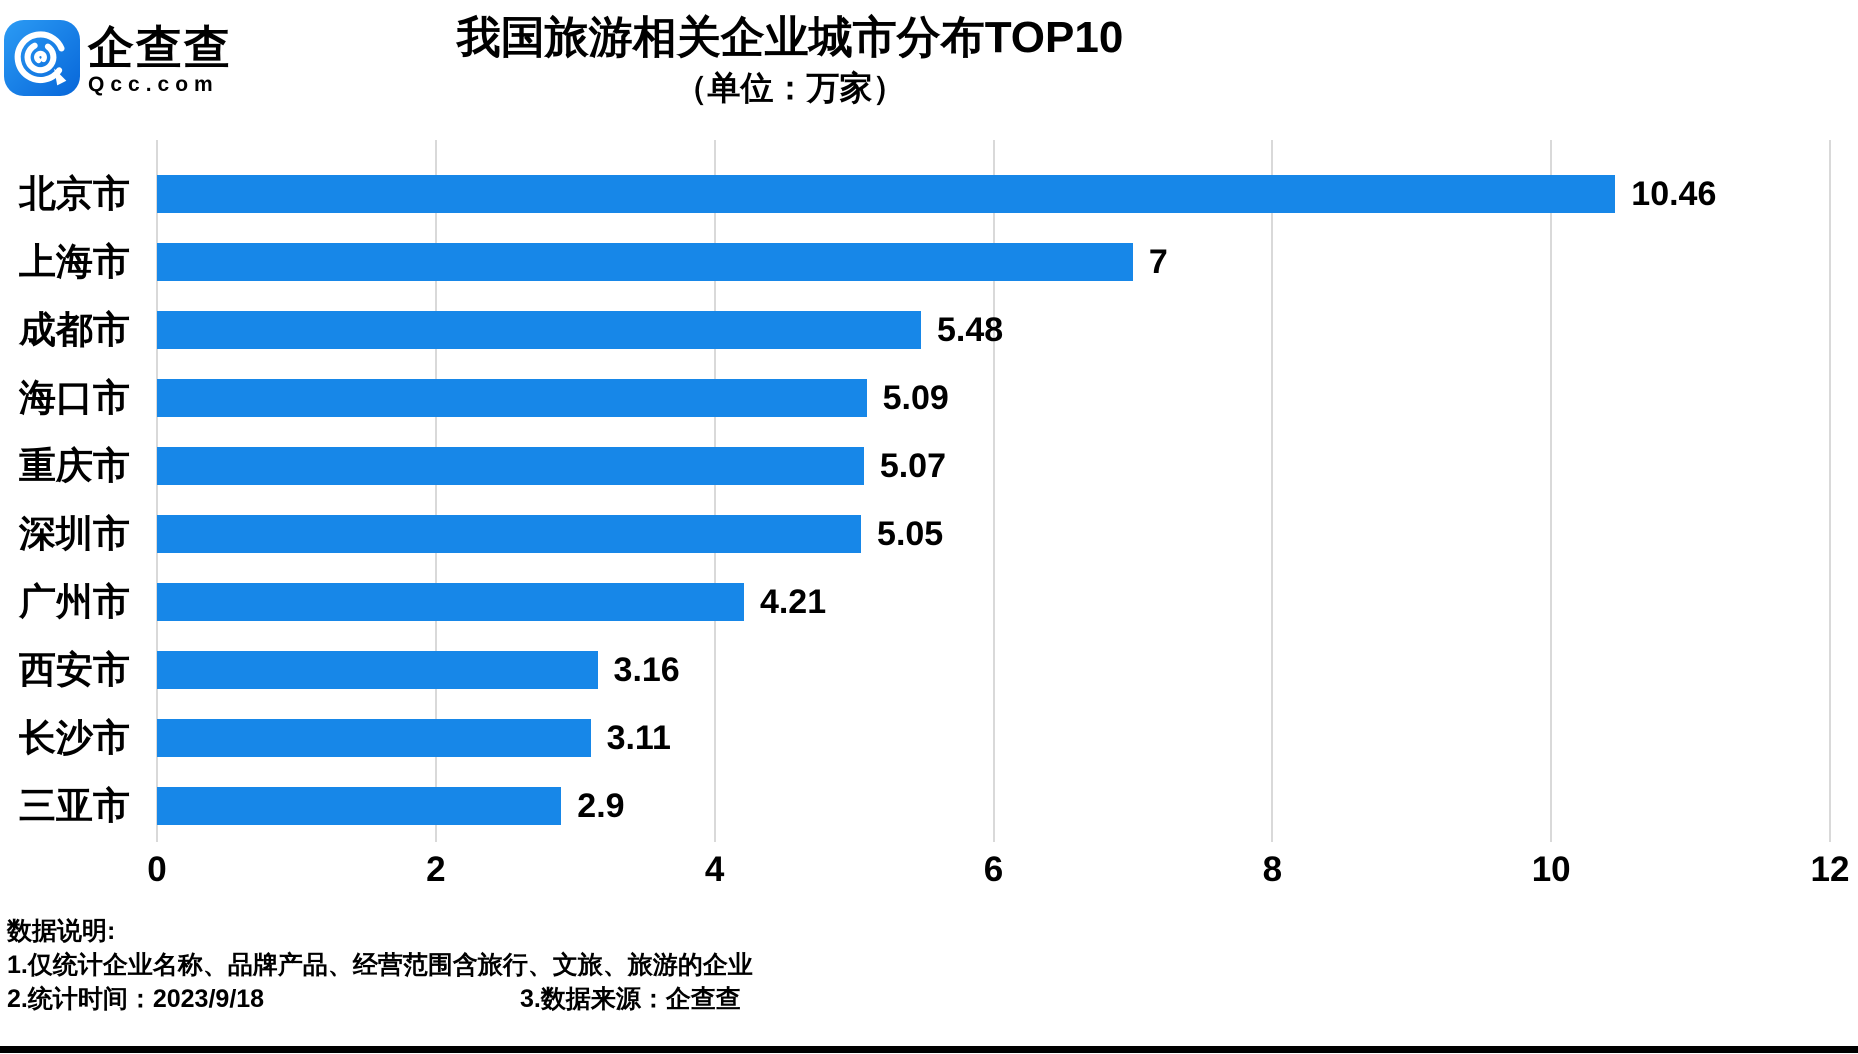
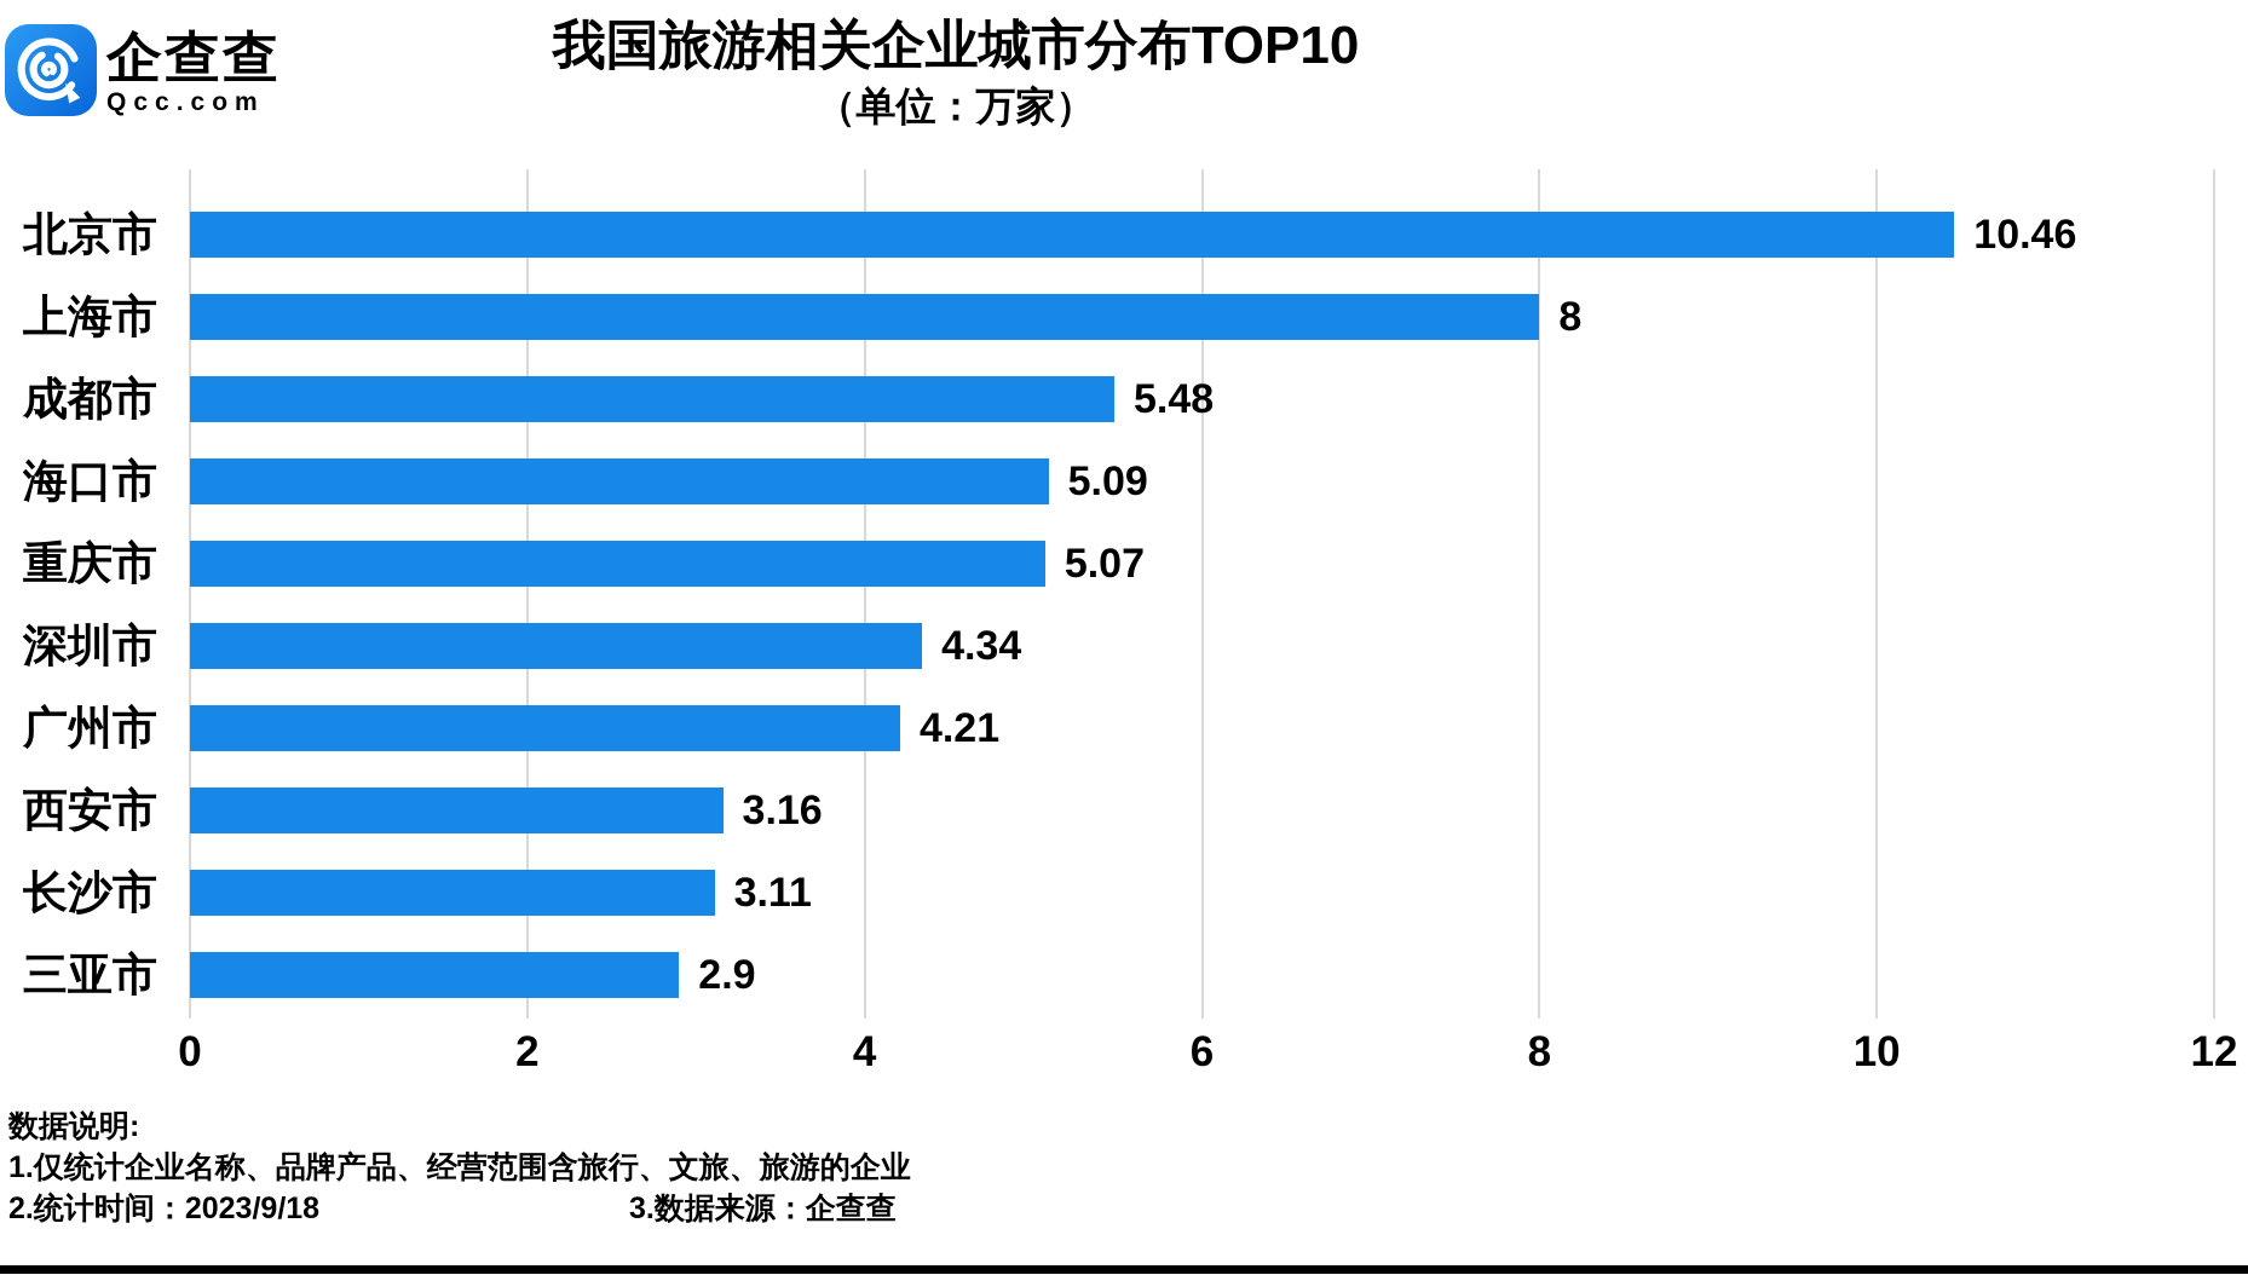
上海市: 7 -> 8
深圳市: 5.05 -> 4.34
